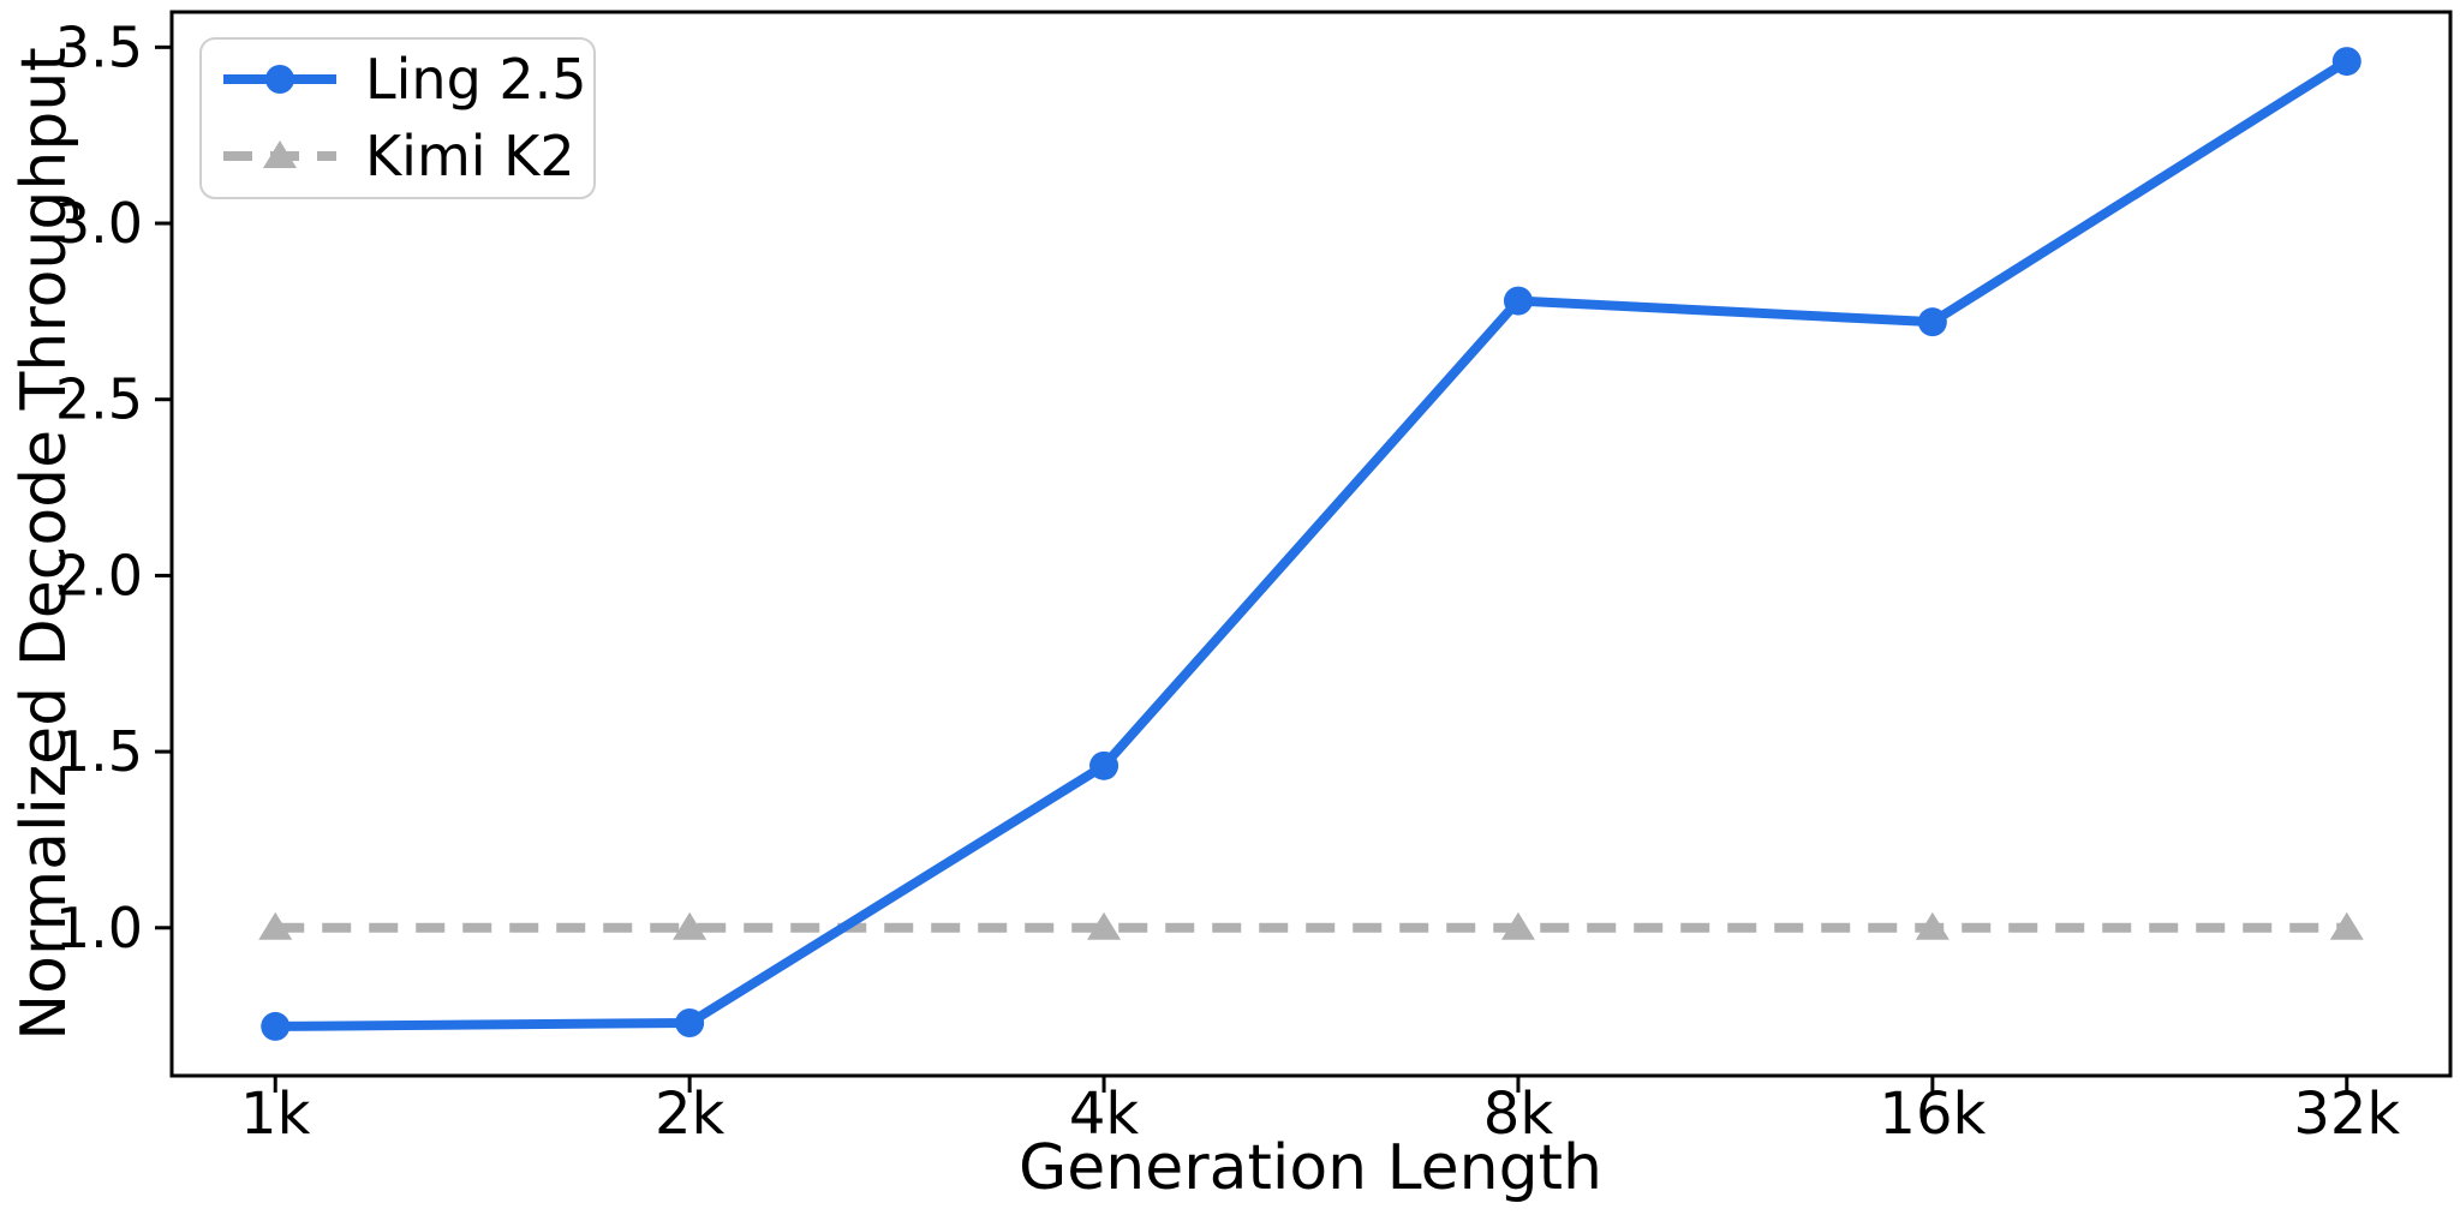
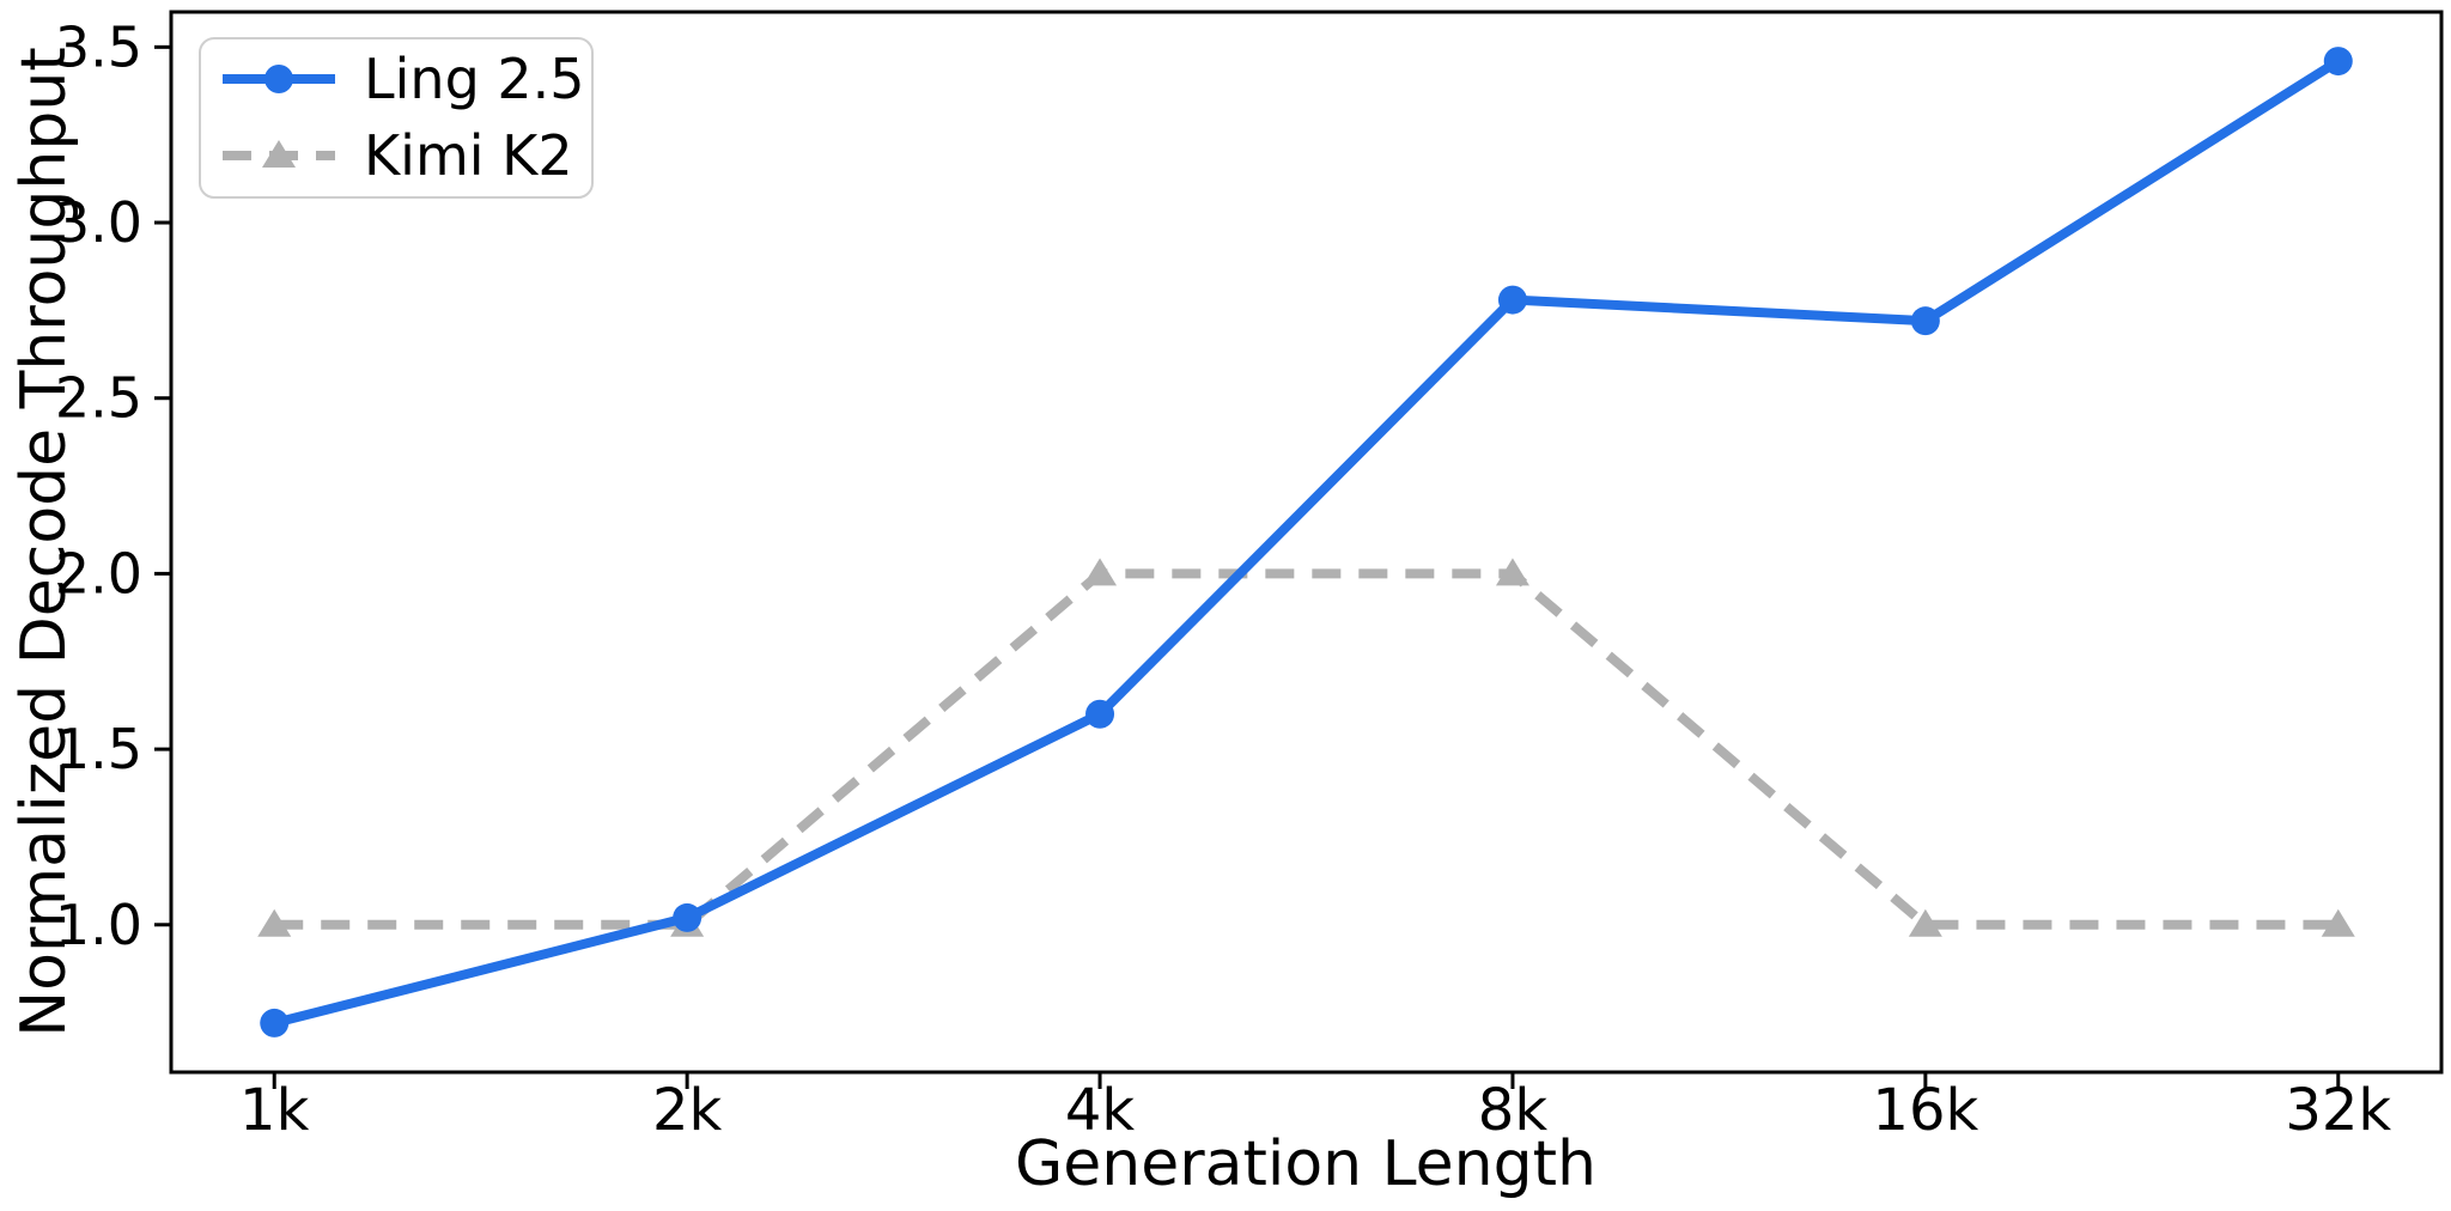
Ling 2.5/2k: 0.73 -> 1.02
Ling 2.5/4k: 1.46 -> 1.60
Kimi K2/4k: 1 -> 2
Kimi K2/8k: 1 -> 2
